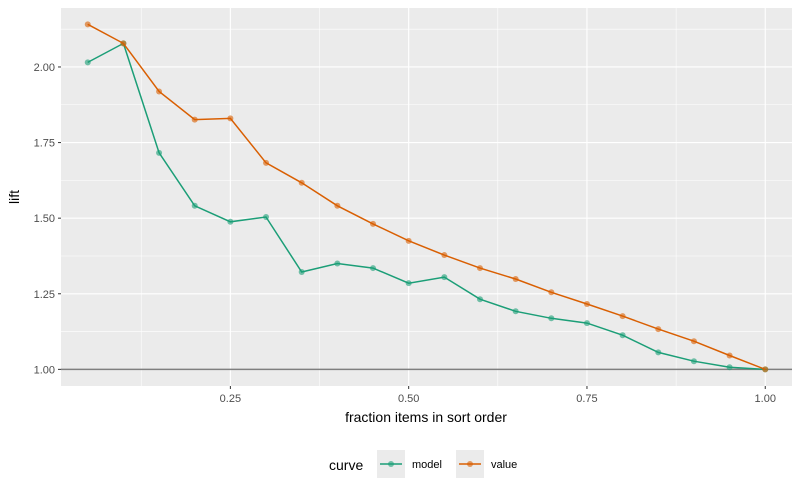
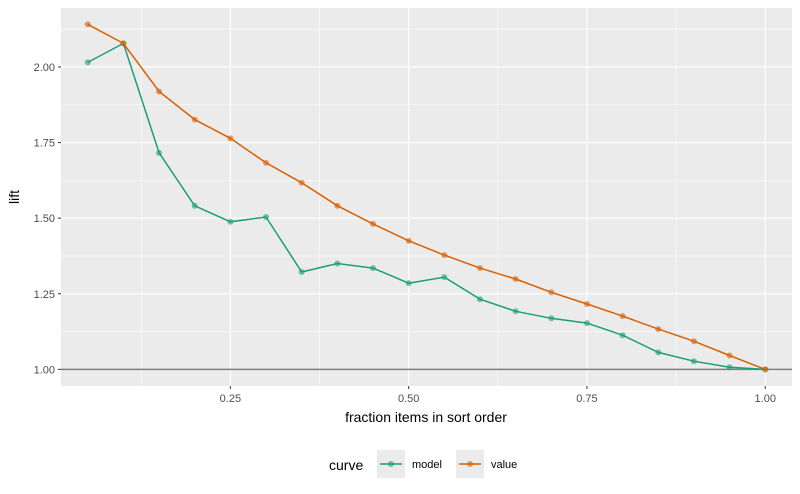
value/0.25: 1.83 -> 1.76
